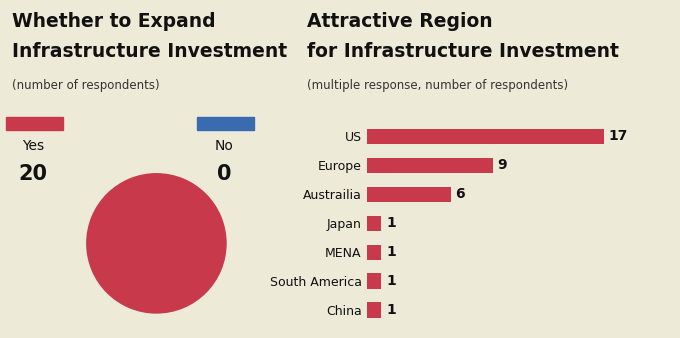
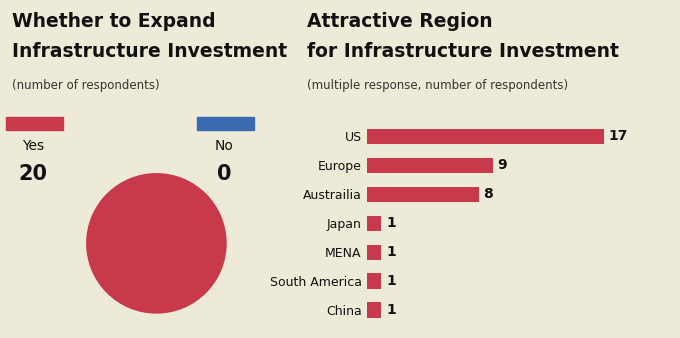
Austrailia: 6 -> 8
